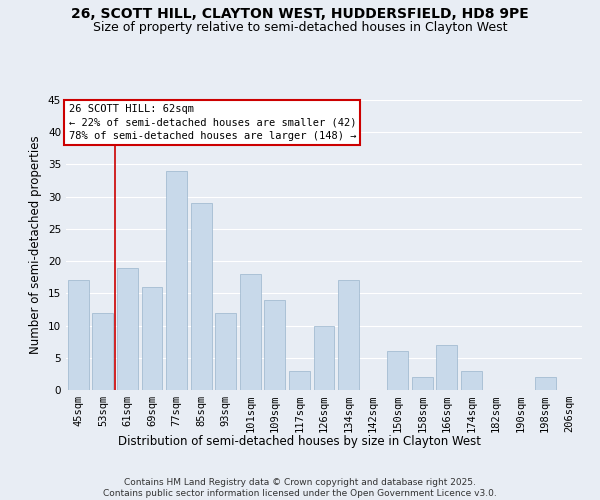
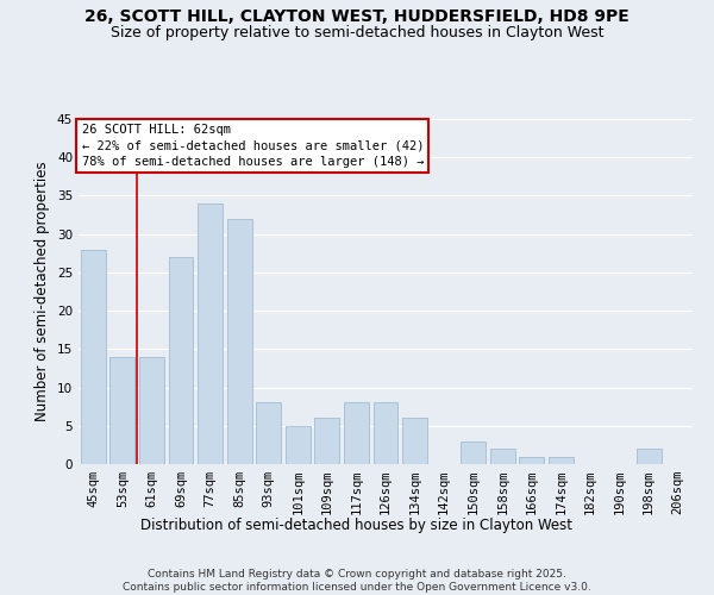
45sqm: 17 -> 28
53sqm: 12 -> 14
61sqm: 19 -> 14
69sqm: 16 -> 27
85sqm: 29 -> 32
93sqm: 12 -> 8
101sqm: 18 -> 5
109sqm: 14 -> 6
117sqm: 3 -> 8
126sqm: 10 -> 8
134sqm: 17 -> 6
150sqm: 6 -> 3
166sqm: 7 -> 1
174sqm: 3 -> 1
